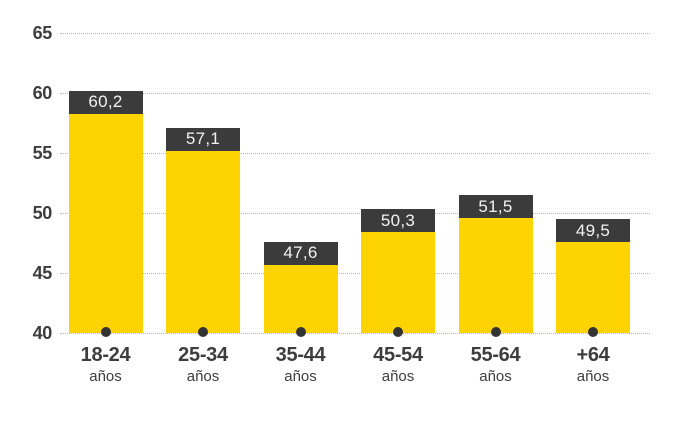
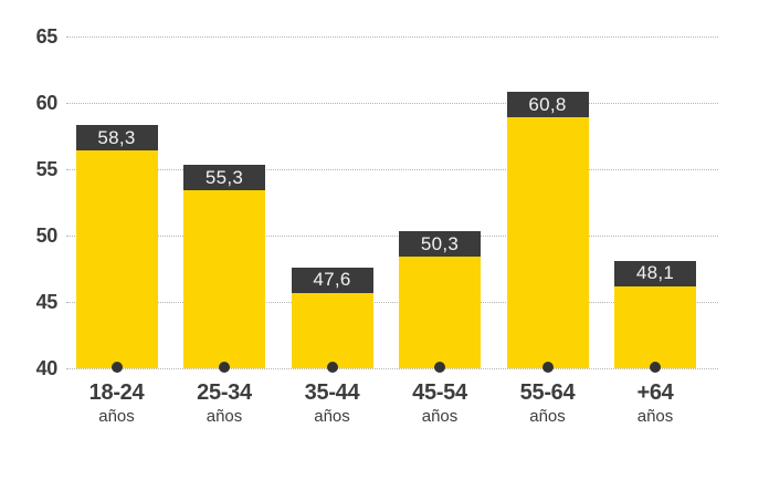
18-24: 60,2 -> 58,3
25-34: 57,1 -> 55,3
55-64: 51,5 -> 60,8
+64: 49,5 -> 48,1
